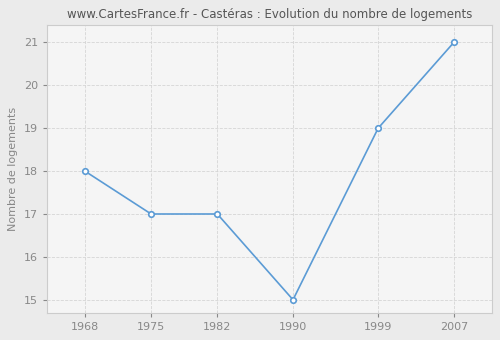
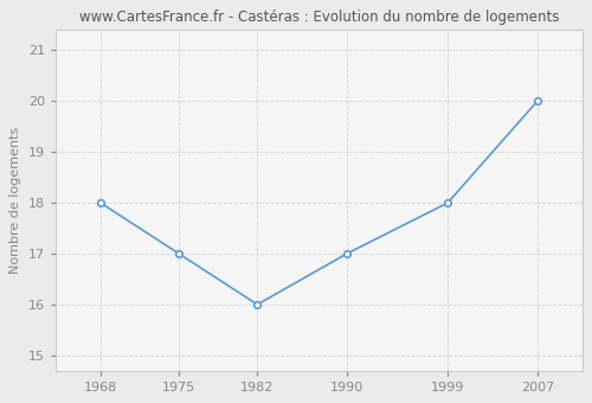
1982: 17 -> 16
1990: 15 -> 17
1999: 19 -> 18
2007: 21 -> 20
